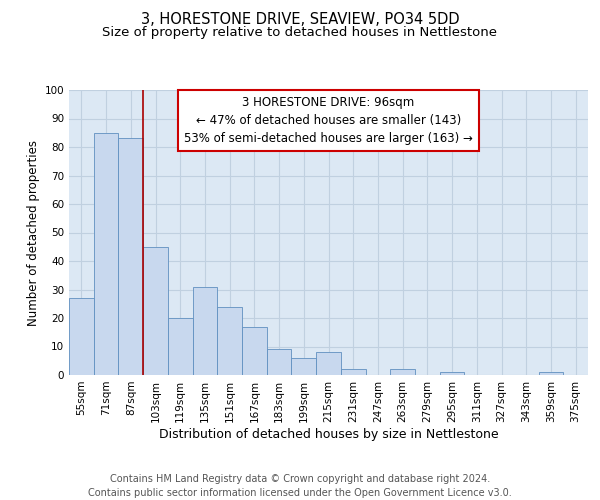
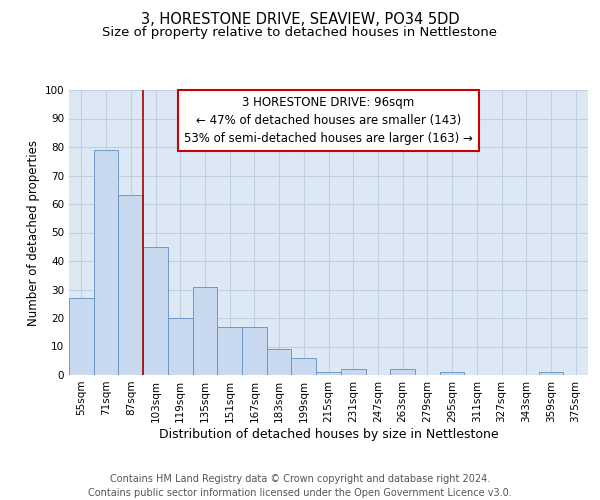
71sqm: 85 -> 79
87sqm: 83 -> 63
151sqm: 24 -> 17
215sqm: 8 -> 1
